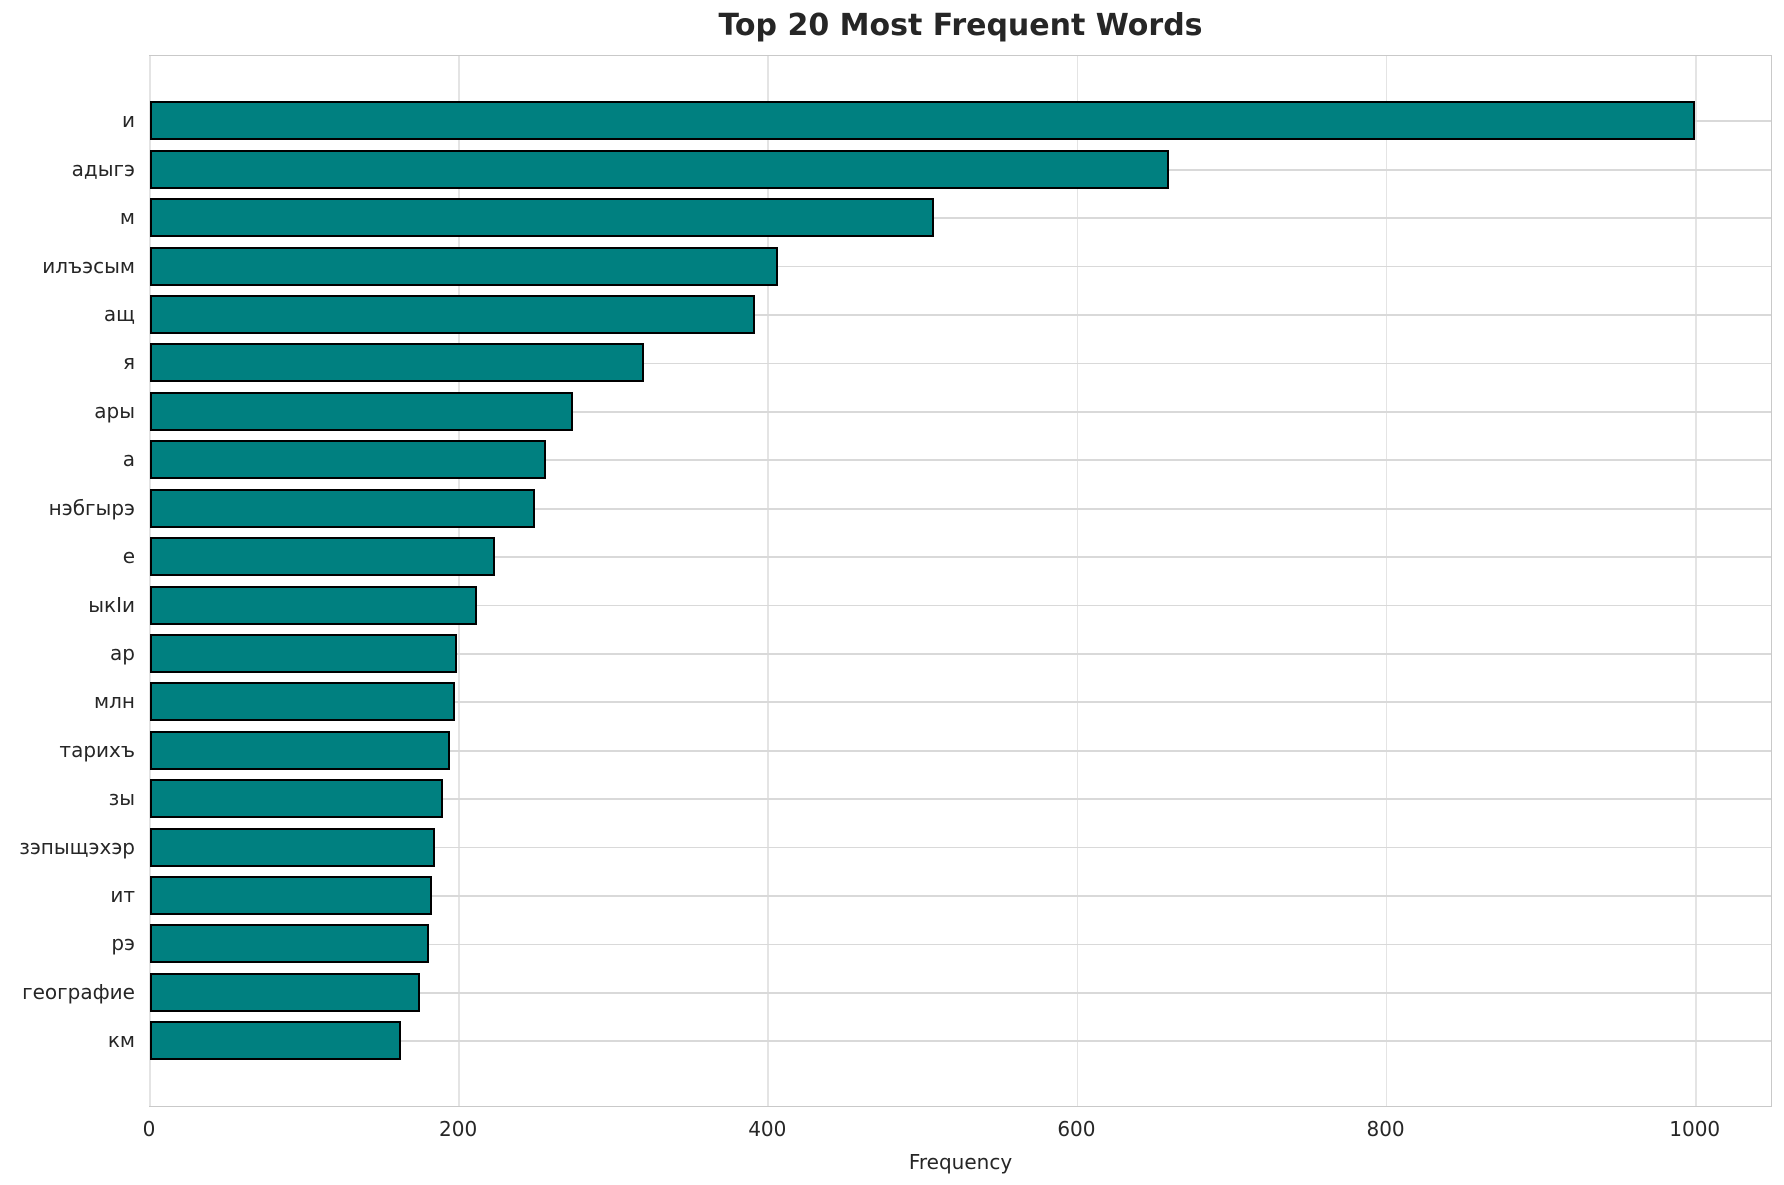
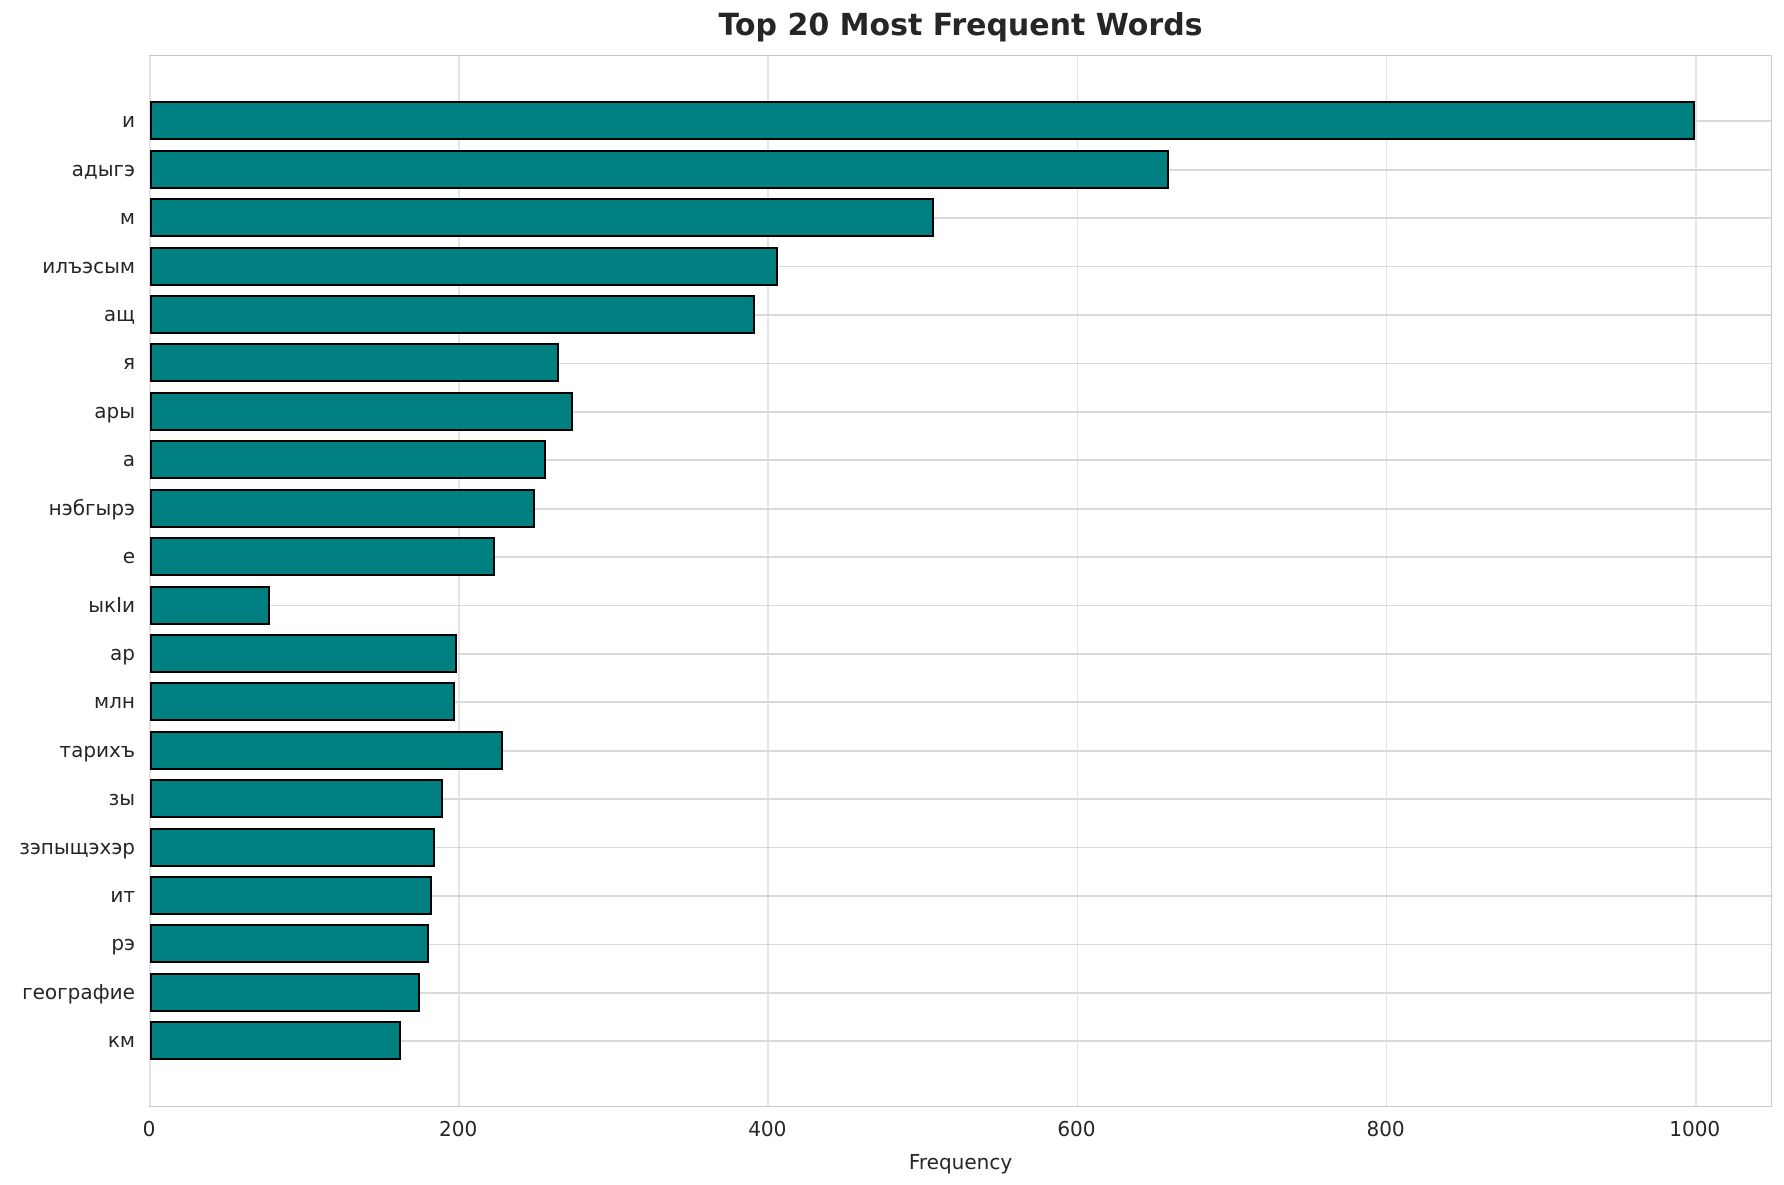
я: 320 -> 265
ыкIи: 212 -> 78
тарихъ: 195 -> 229
